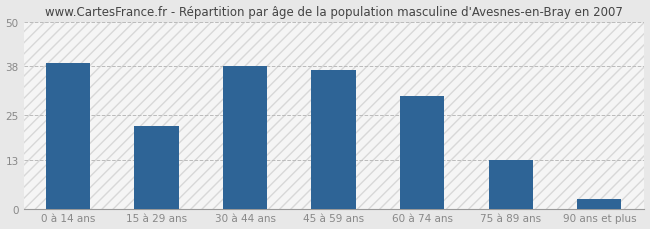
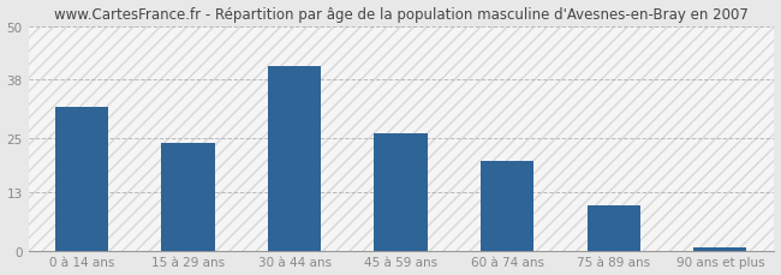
0 à 14 ans: 39.0 -> 32.0
15 à 29 ans: 22.0 -> 24.0
30 à 44 ans: 38.0 -> 41.0
45 à 59 ans: 37.0 -> 26.0
60 à 74 ans: 30.0 -> 20.0
75 à 89 ans: 13.0 -> 10.0
90 ans et plus: 2.5 -> 0.8
